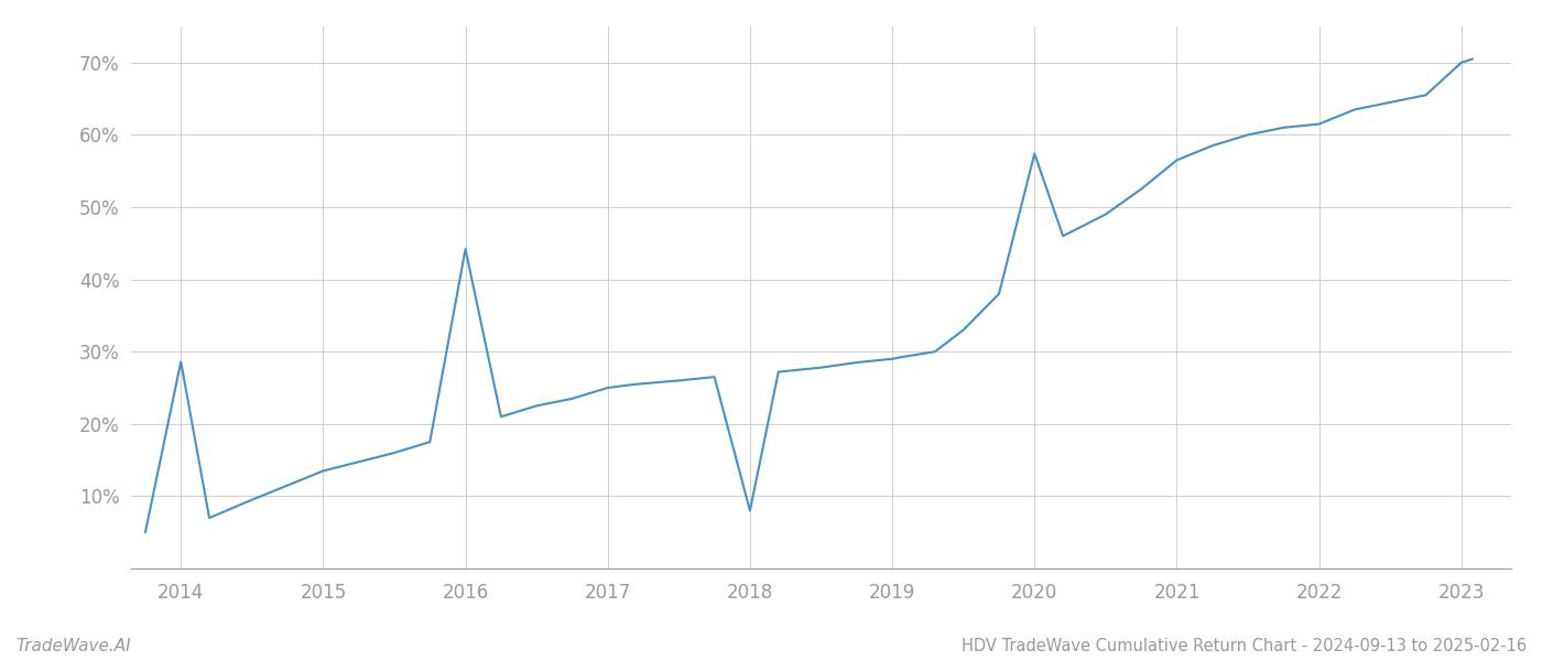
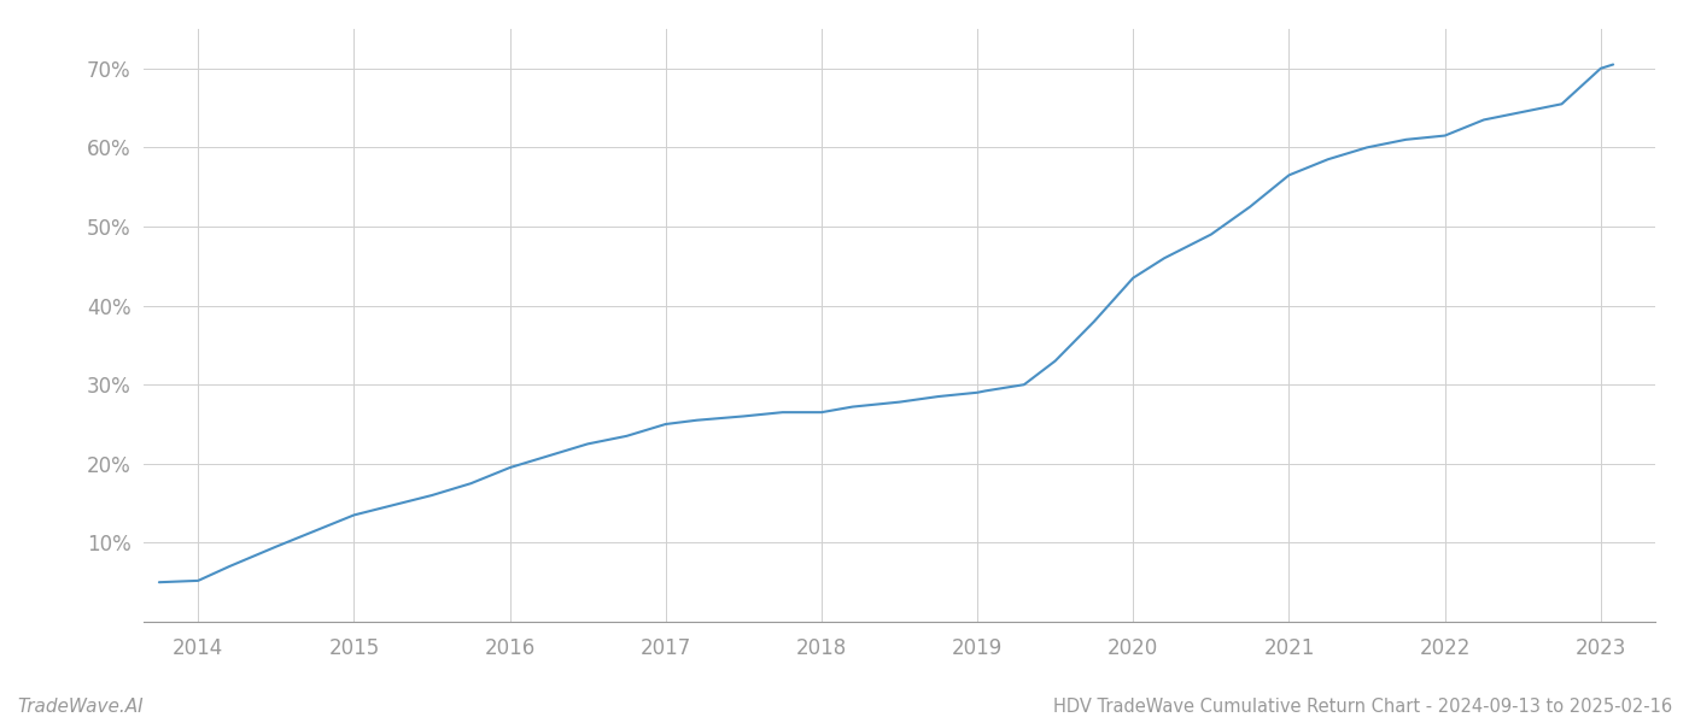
2014: 28.6% -> 5.2%
2016: 44.2% -> 19.5%
2018: 8.0% -> 26.5%
2020: 57.4% -> 43.5%
